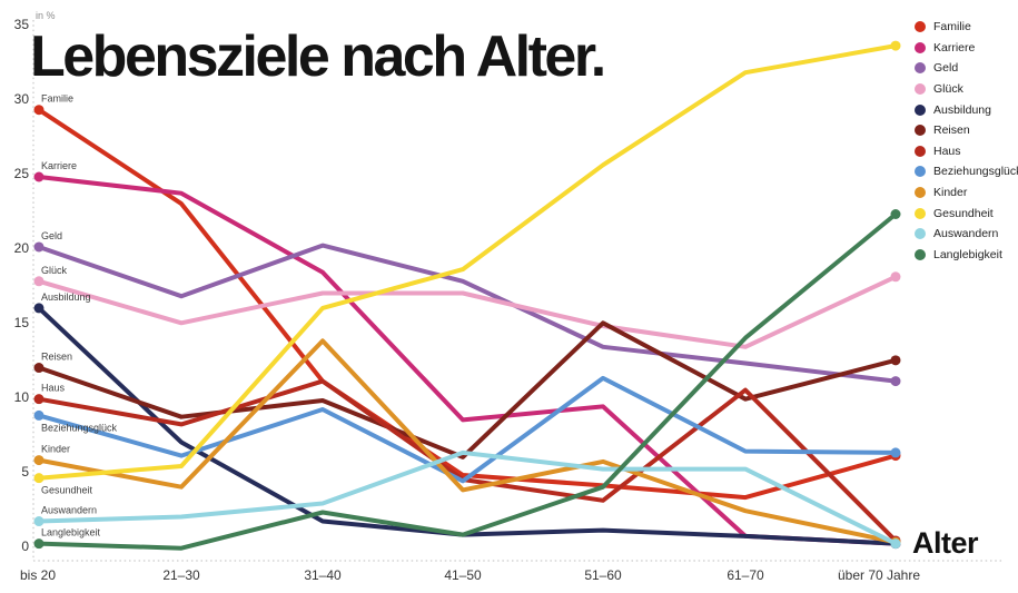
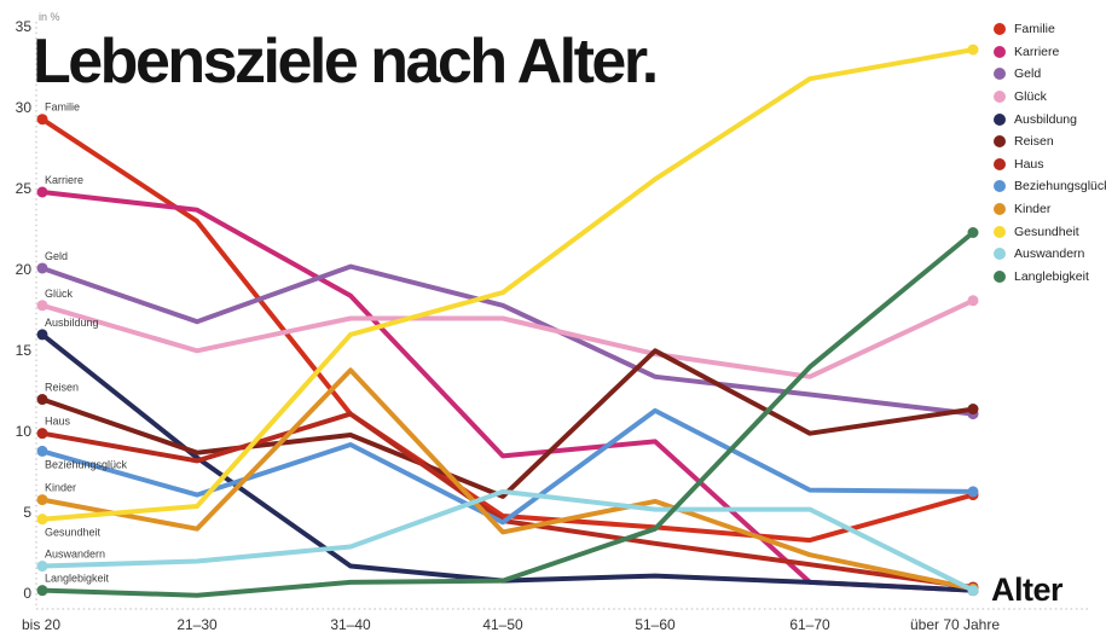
Ausbildung/21–30: 7.2 -> 8.6
Langlebigkeit/31–40: 2.5 -> 0.9
Haus/61–70: 10.7 -> 2.0
Reisen/über 70 Jahre: 12.7 -> 11.6
